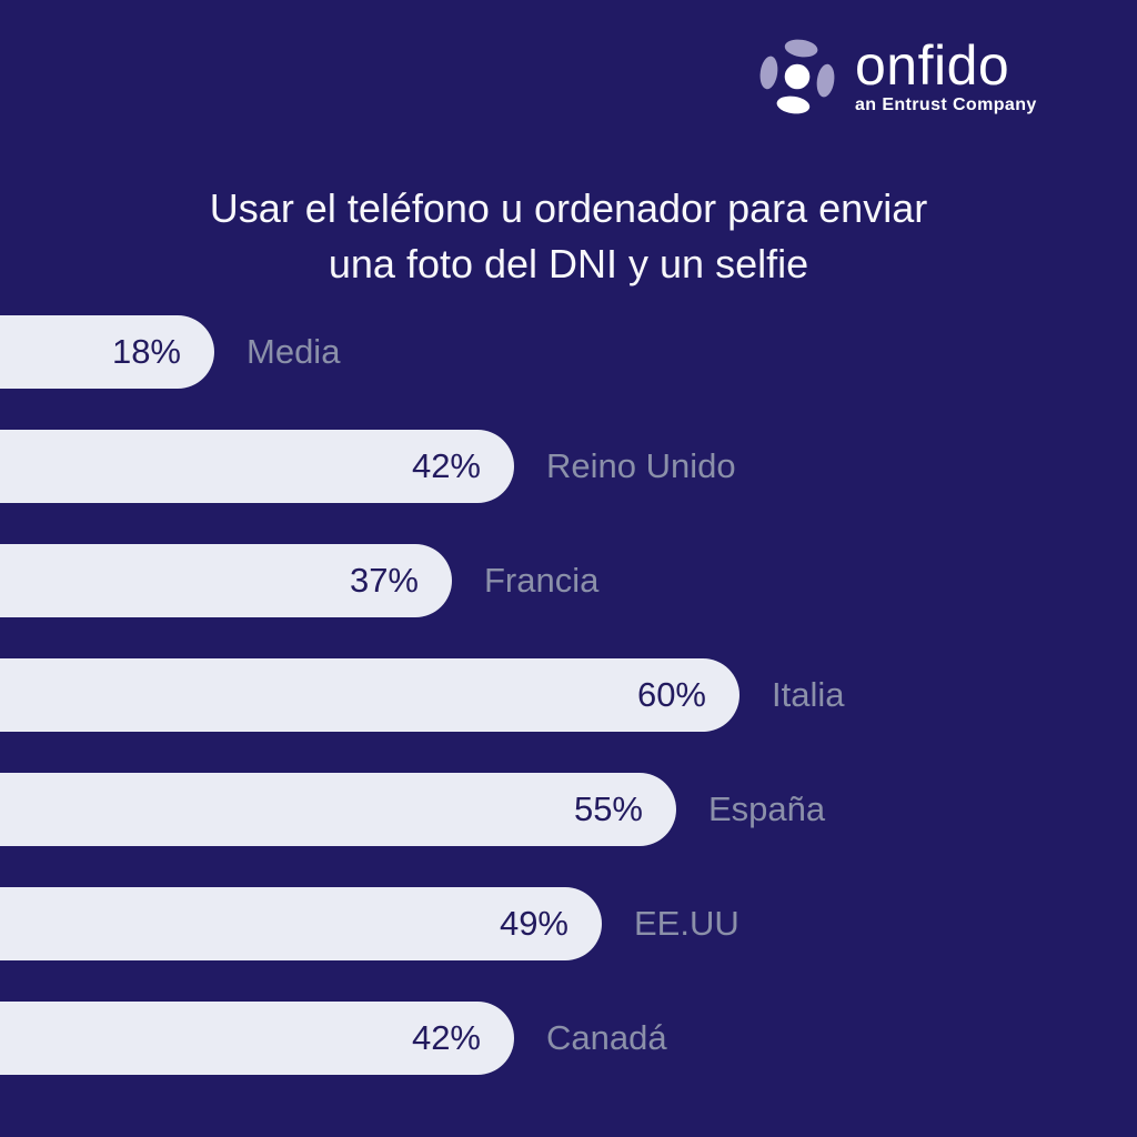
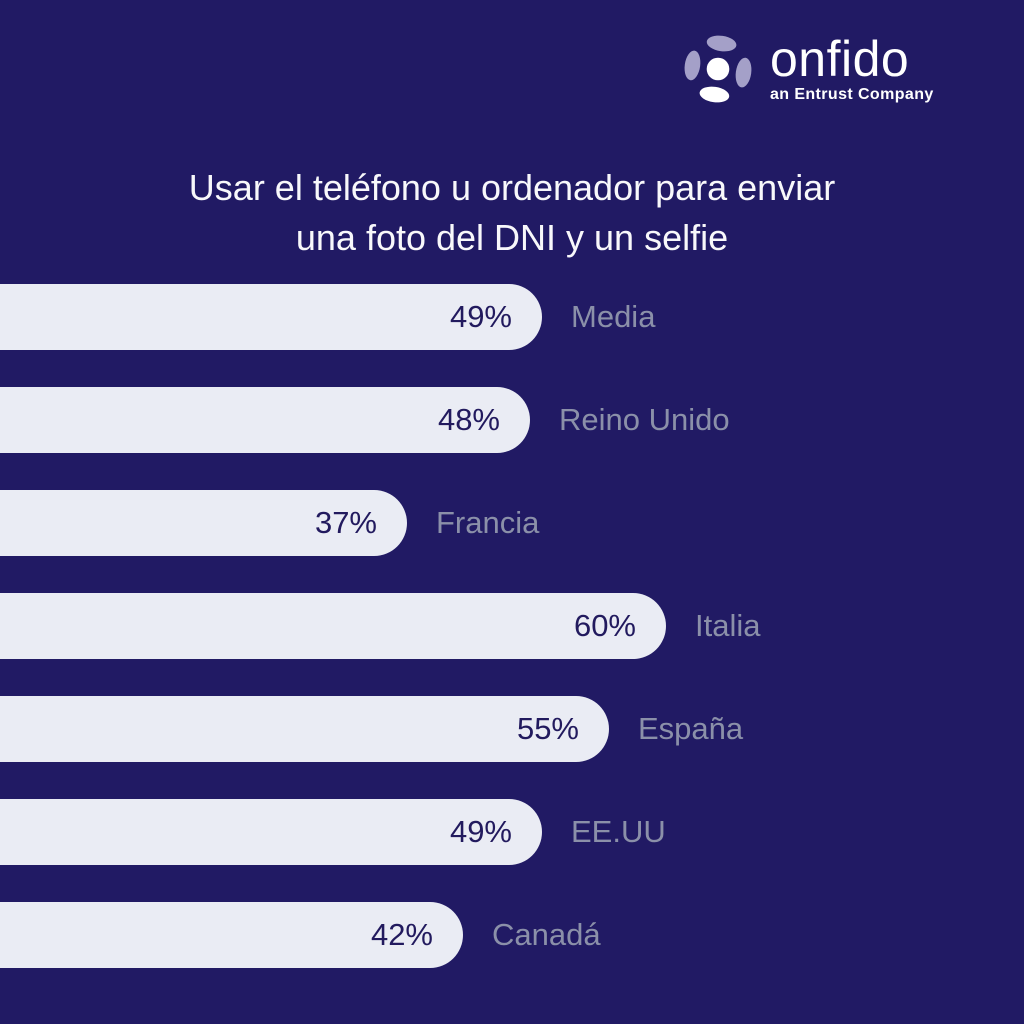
Media: 18% -> 49%
Reino Unido: 42% -> 48%
